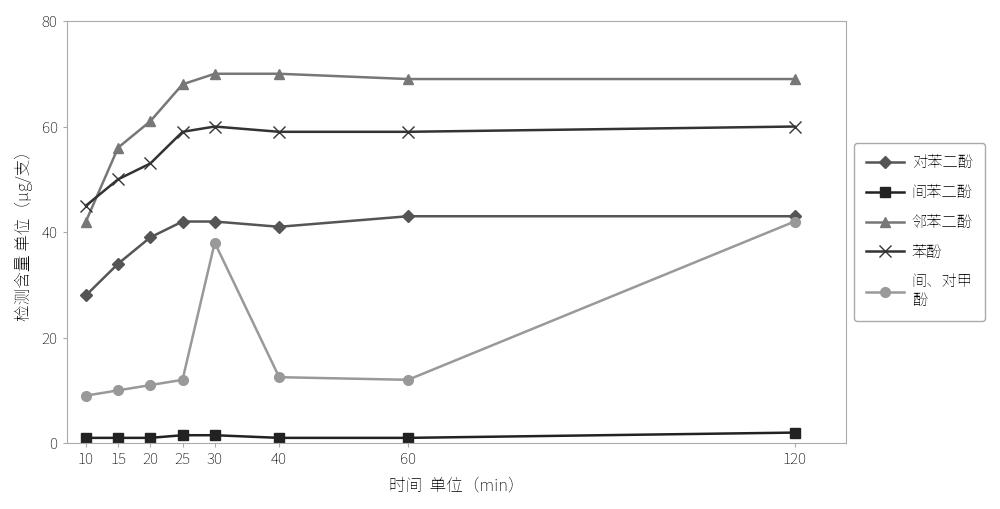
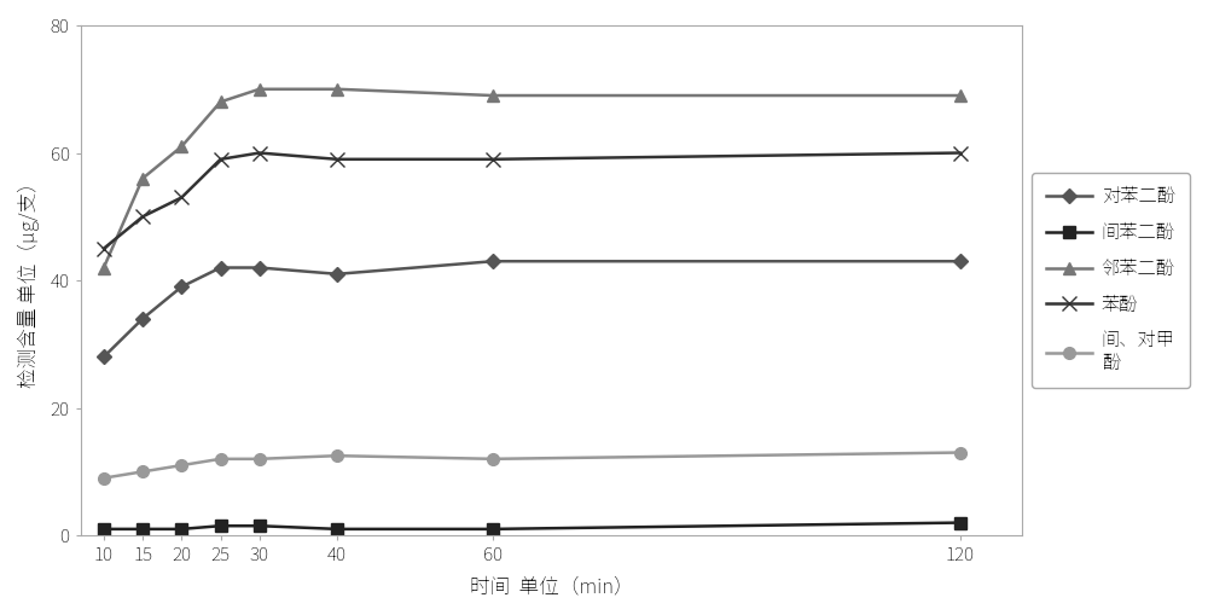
间、对甲 酚/30: 38.0 -> 12.0
间、对甲 酚/120: 42.0 -> 13.0
